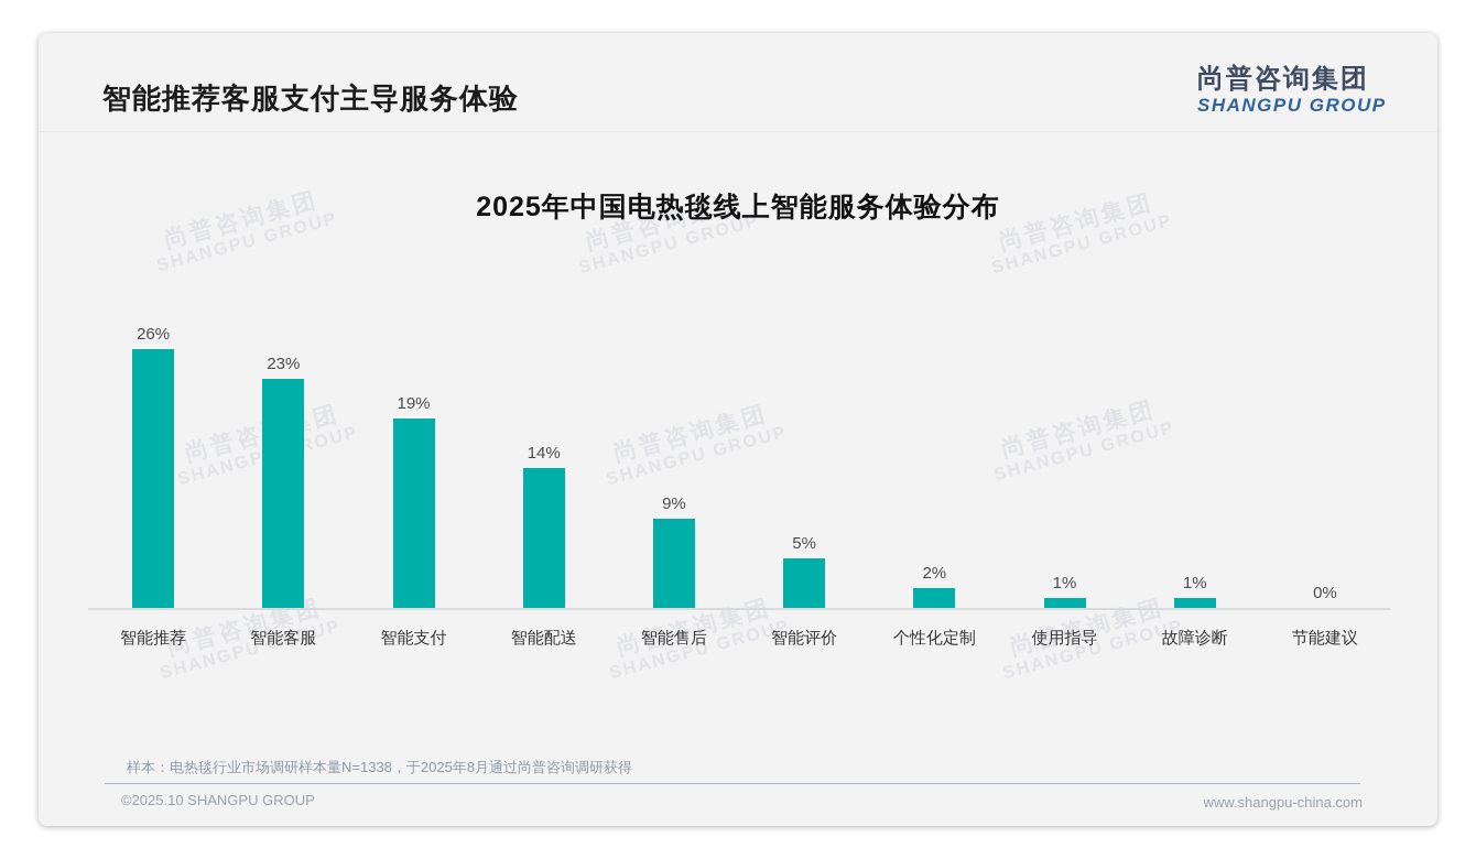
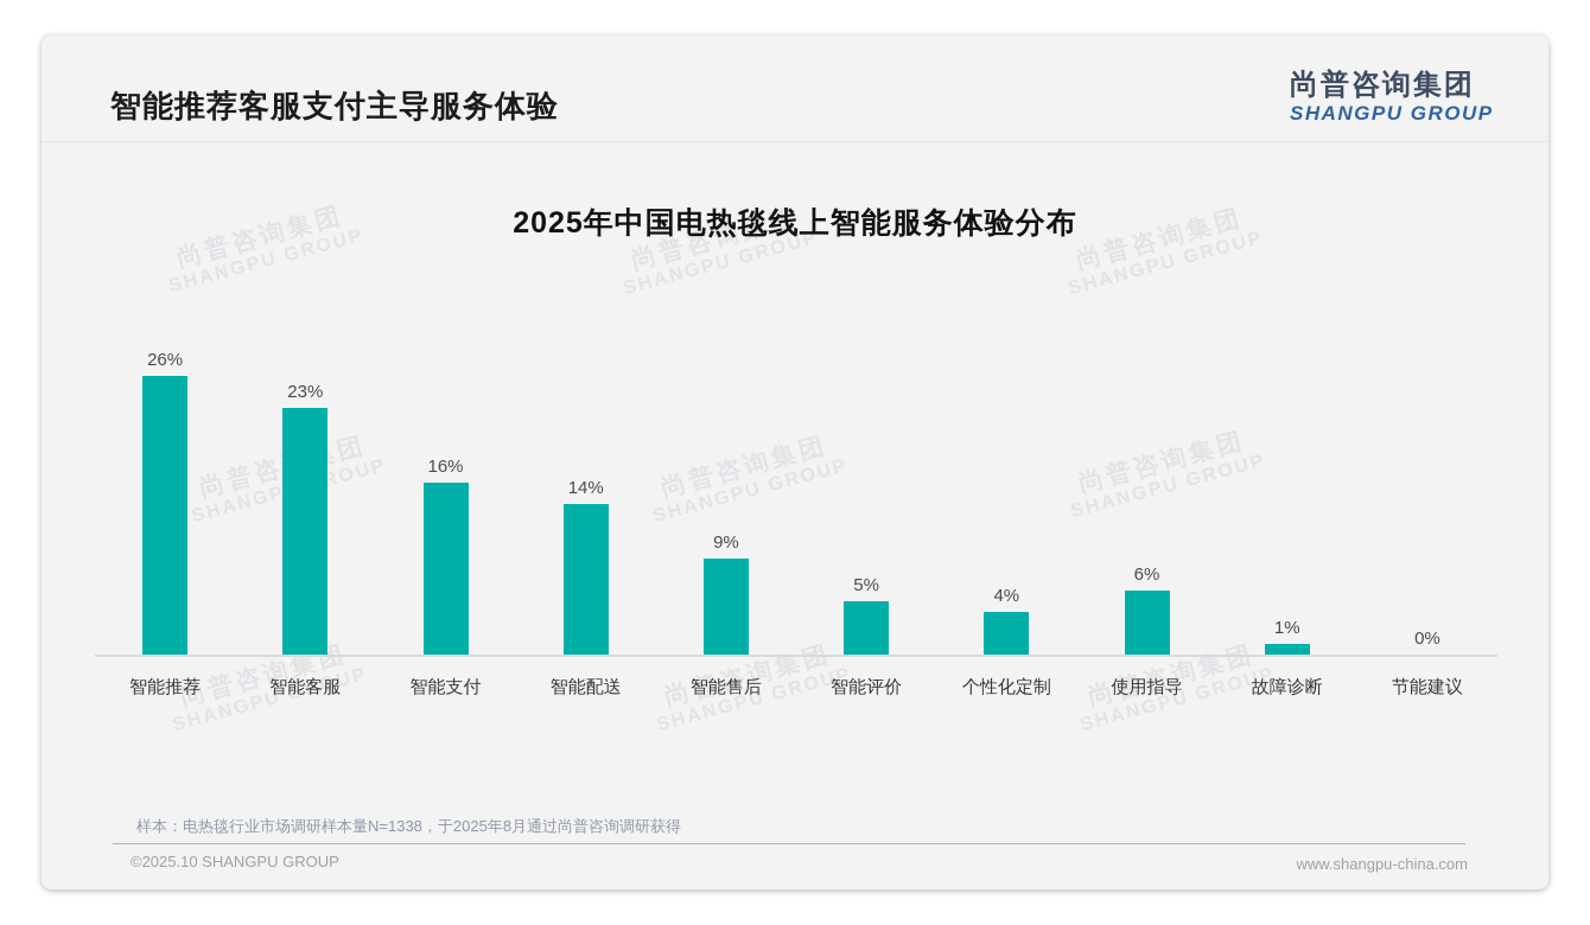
智能支付: 19% -> 16%
个性化定制: 2% -> 4%
使用指导: 1% -> 6%
